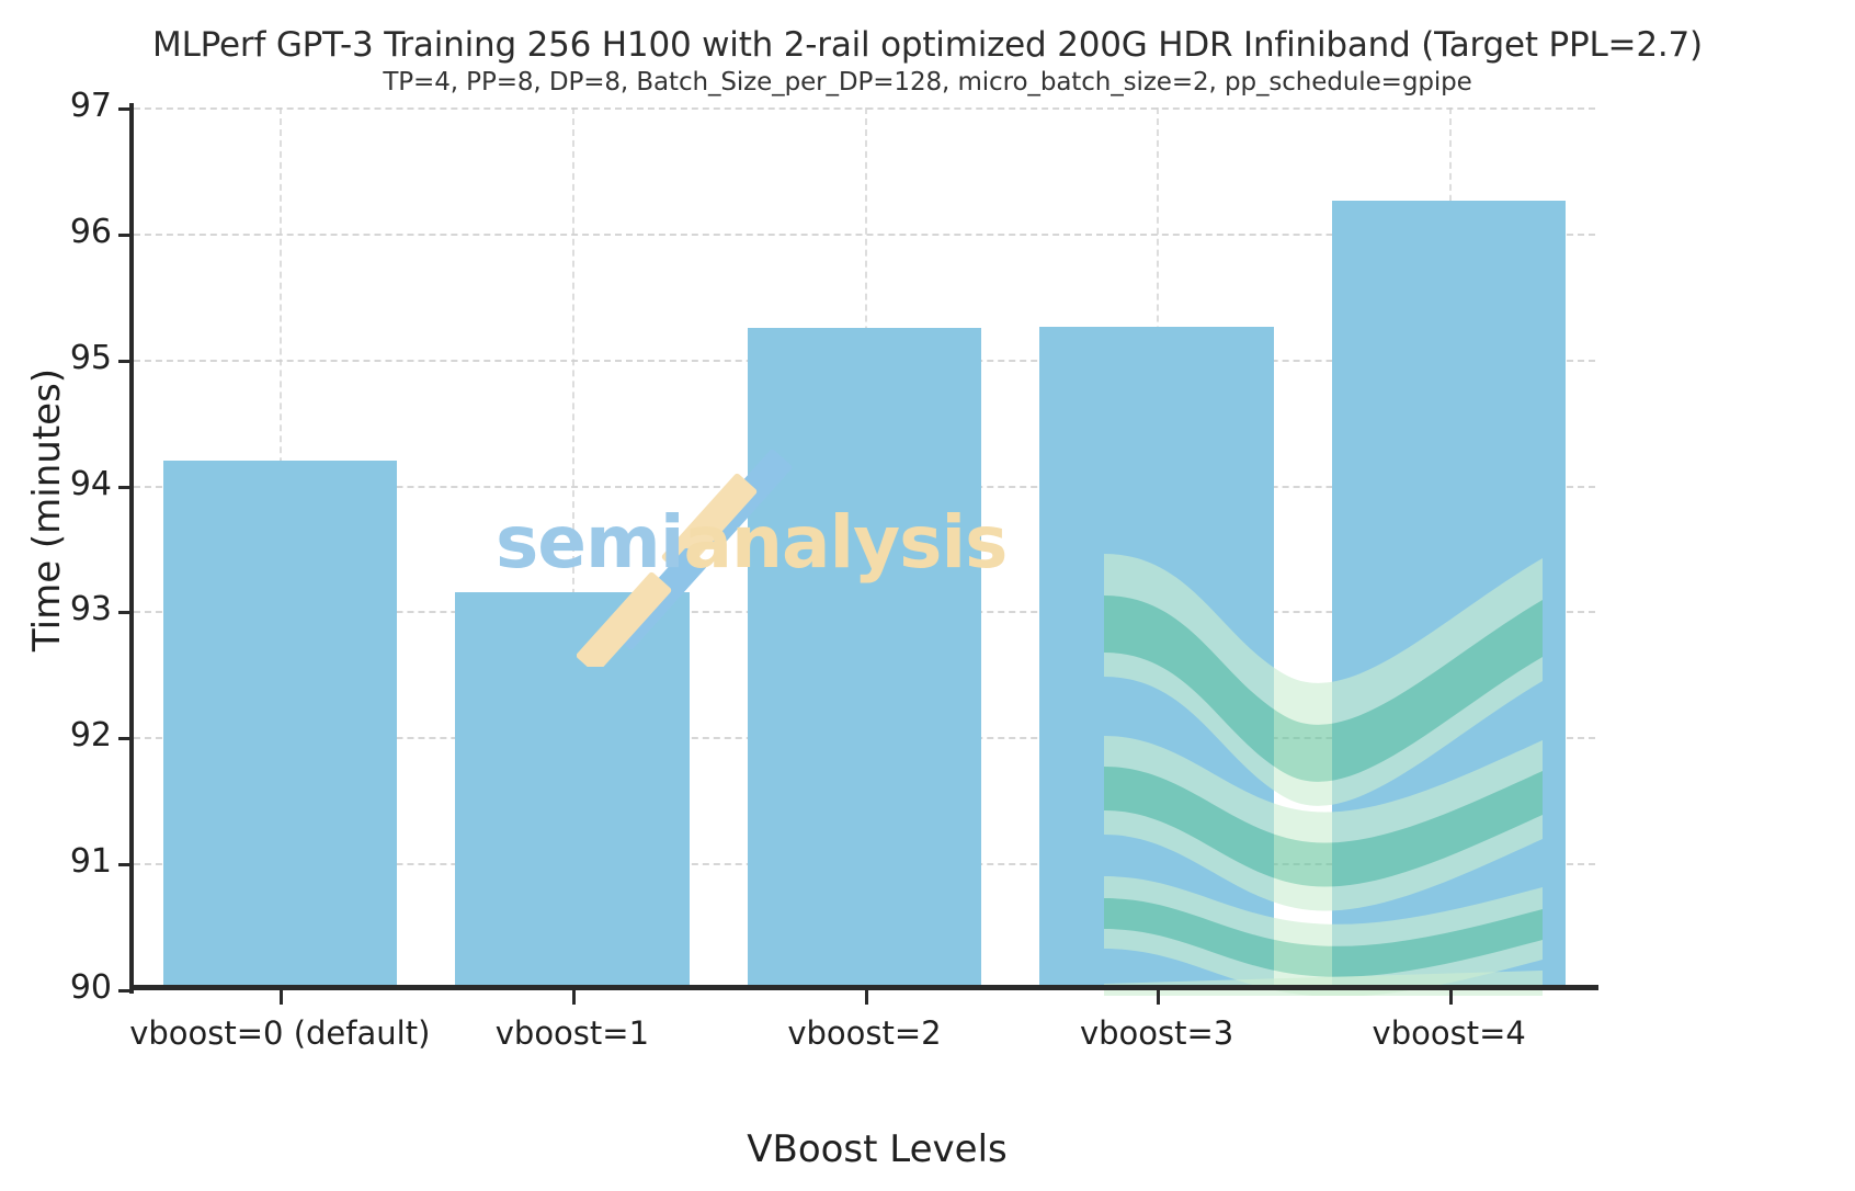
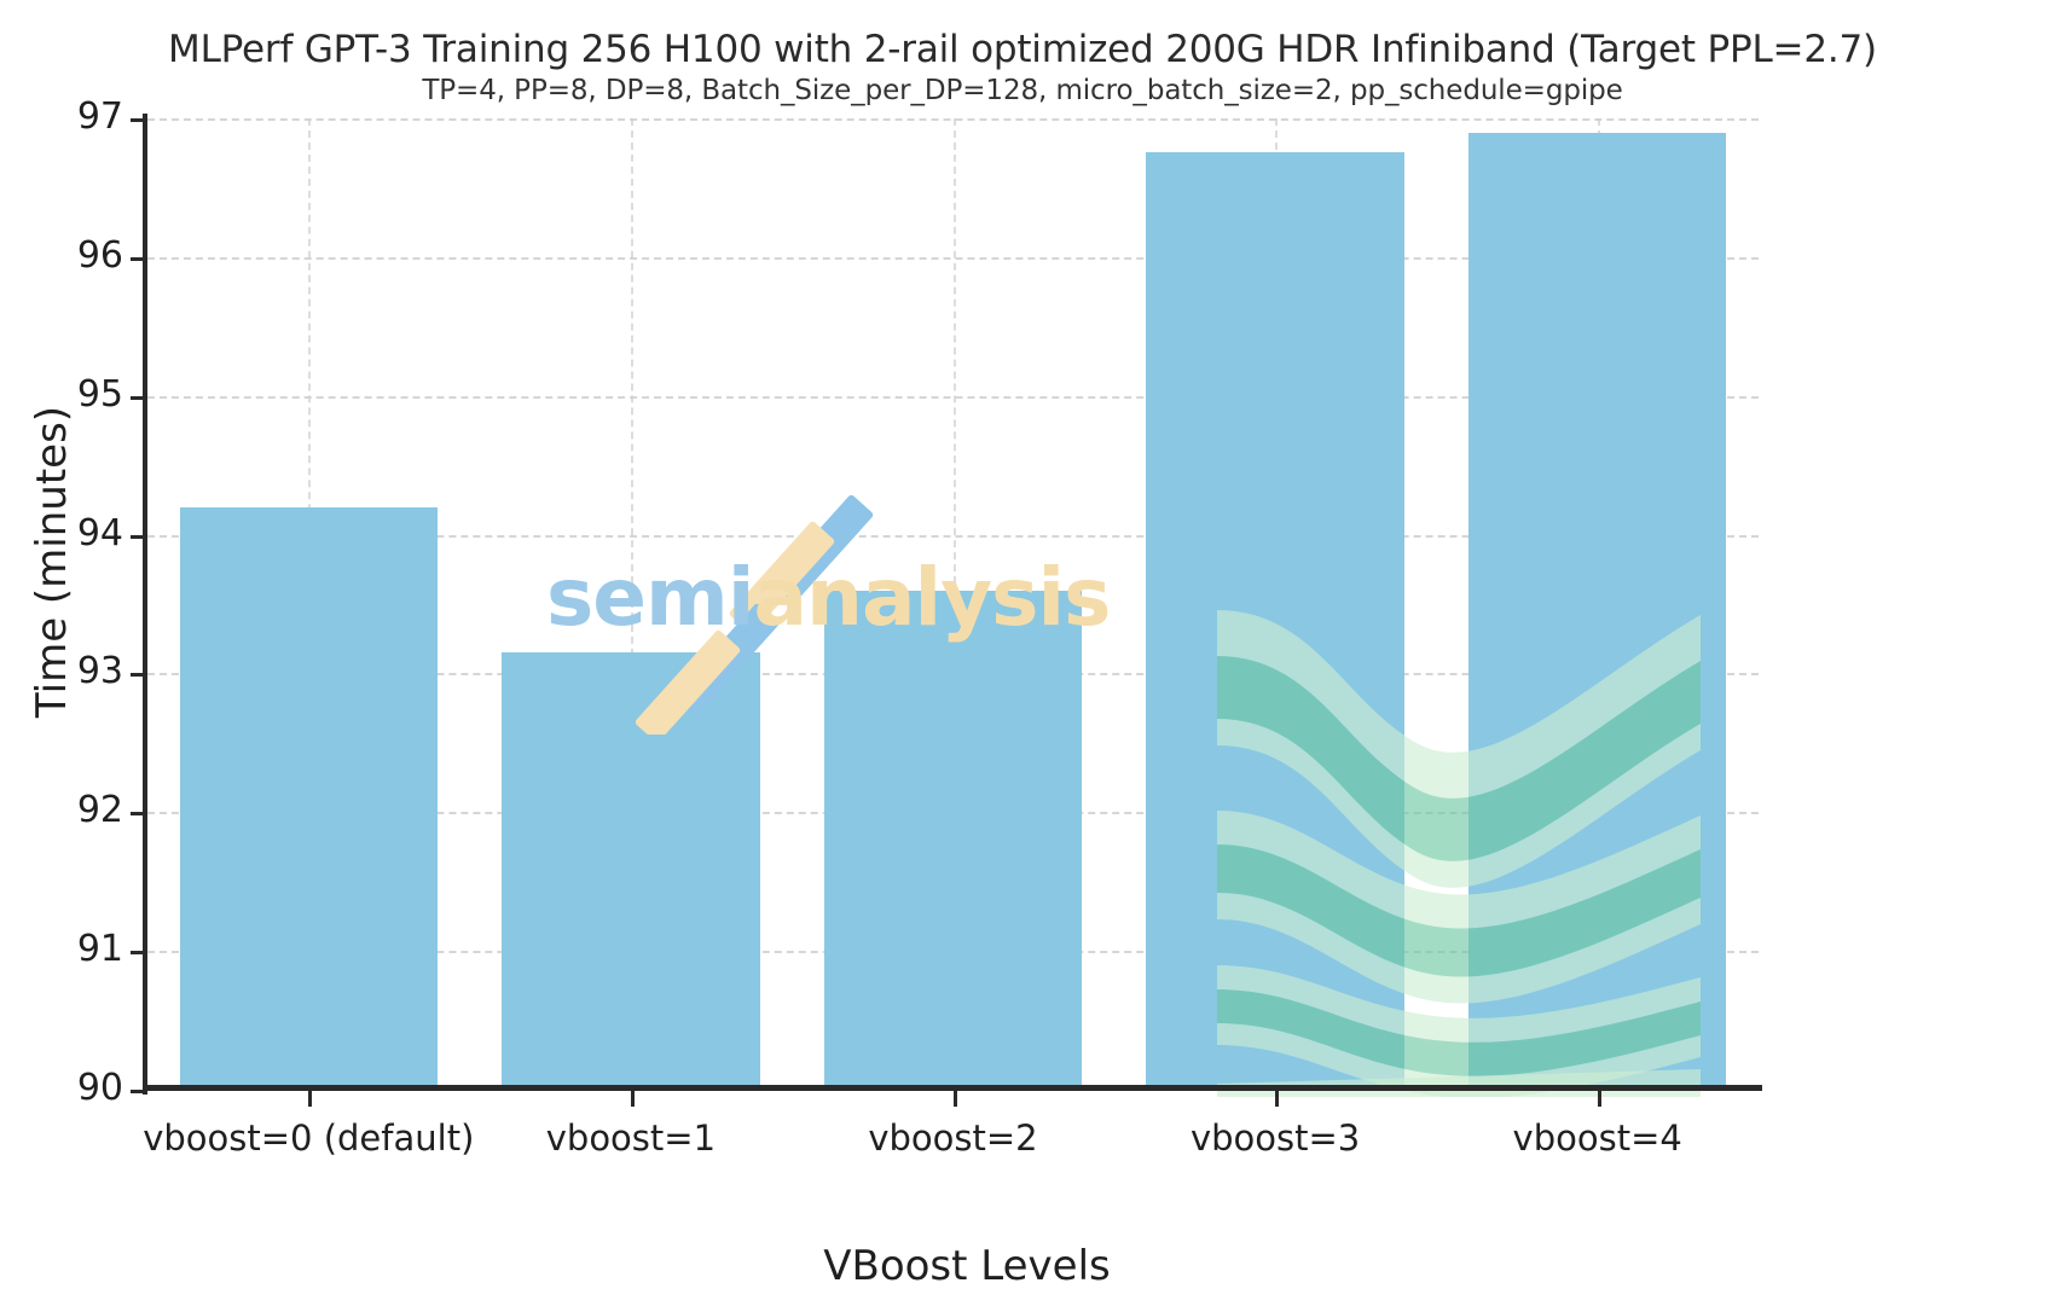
vboost=2: 95.25 -> 93.60
vboost=3: 95.26 -> 96.76
vboost=4: 96.26 -> 96.90
